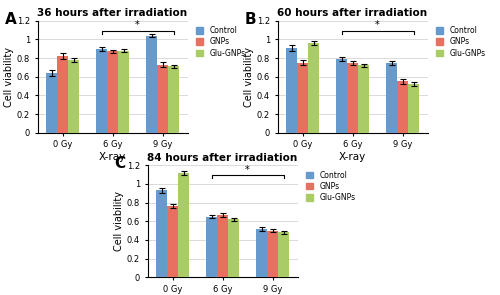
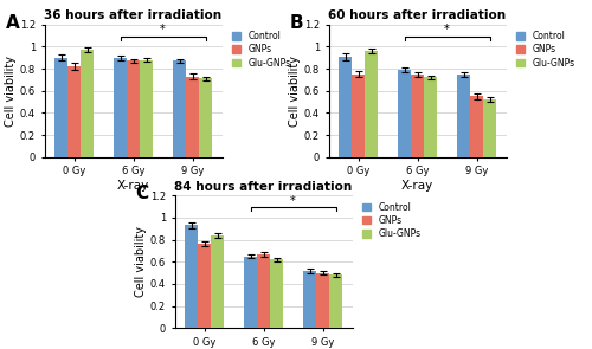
36 hours after irradiation/Control/0 Gy: 0.64 -> 0.90
36 hours after irradiation/Glu-GNPs/0 Gy: 0.78 -> 0.97
36 hours after irradiation/Control/9 Gy: 1.04 -> 0.87
84 hours after irradiation/Glu-GNPs/0 Gy: 1.12 -> 0.84
